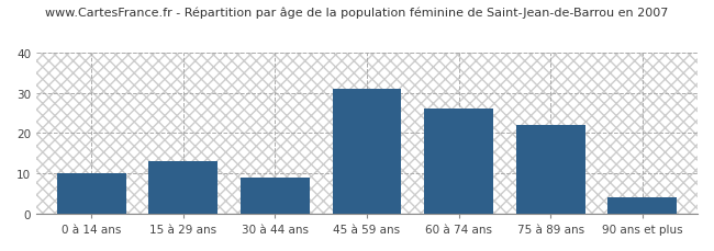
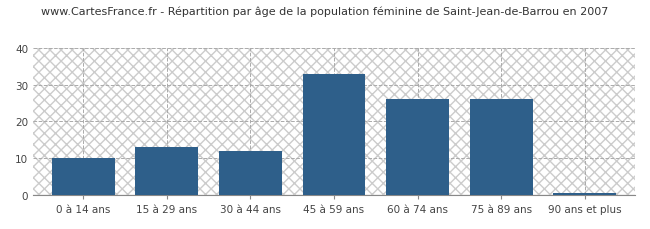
30 à 44 ans: 9.0 -> 12.0
45 à 59 ans: 31.0 -> 33.0
75 à 89 ans: 22.0 -> 26.0
90 ans et plus: 4.0 -> 0.5
